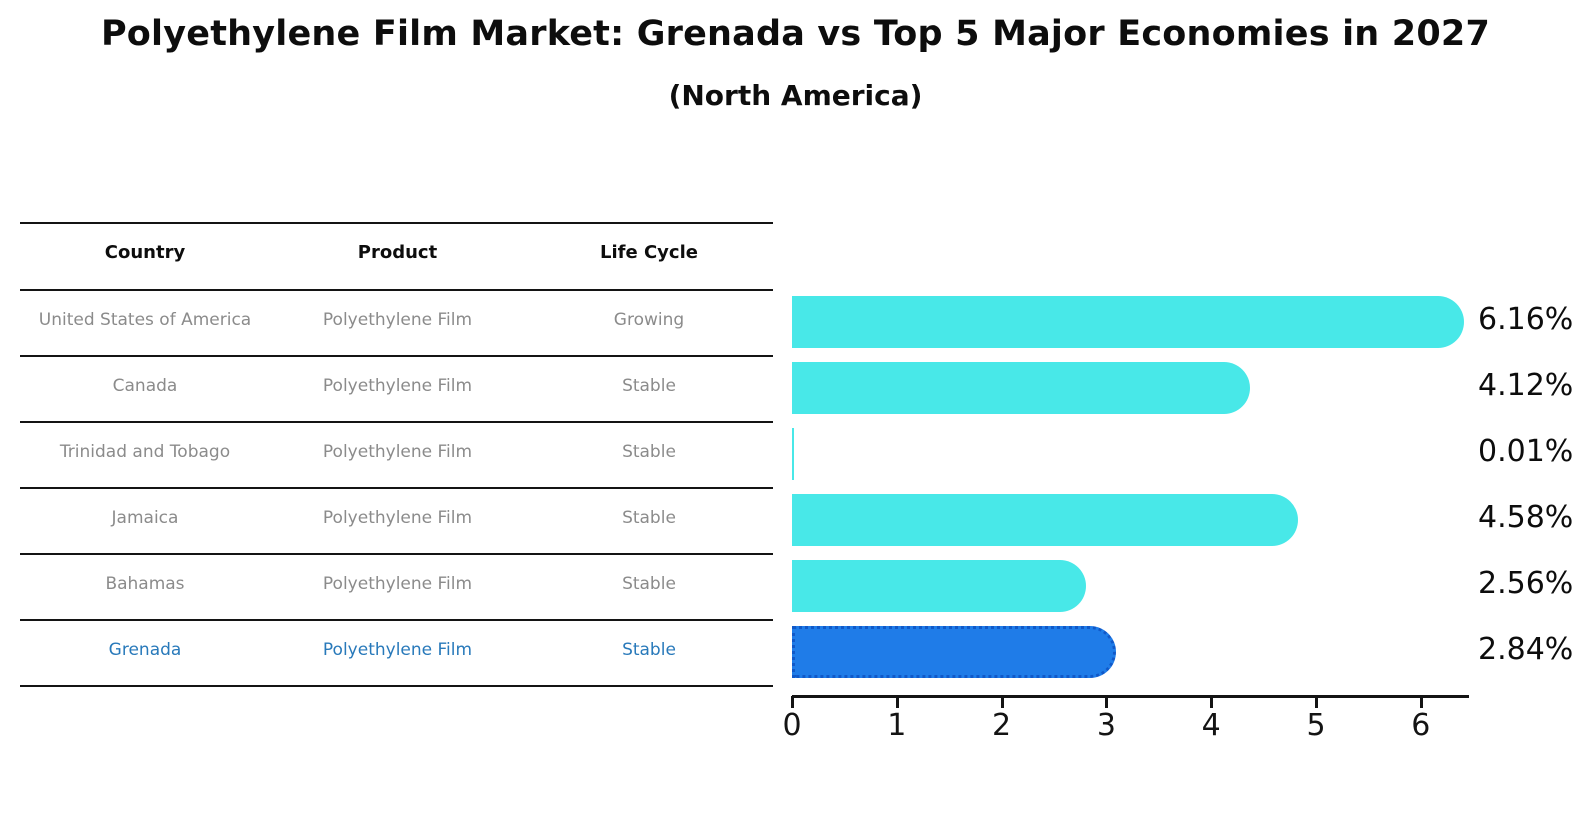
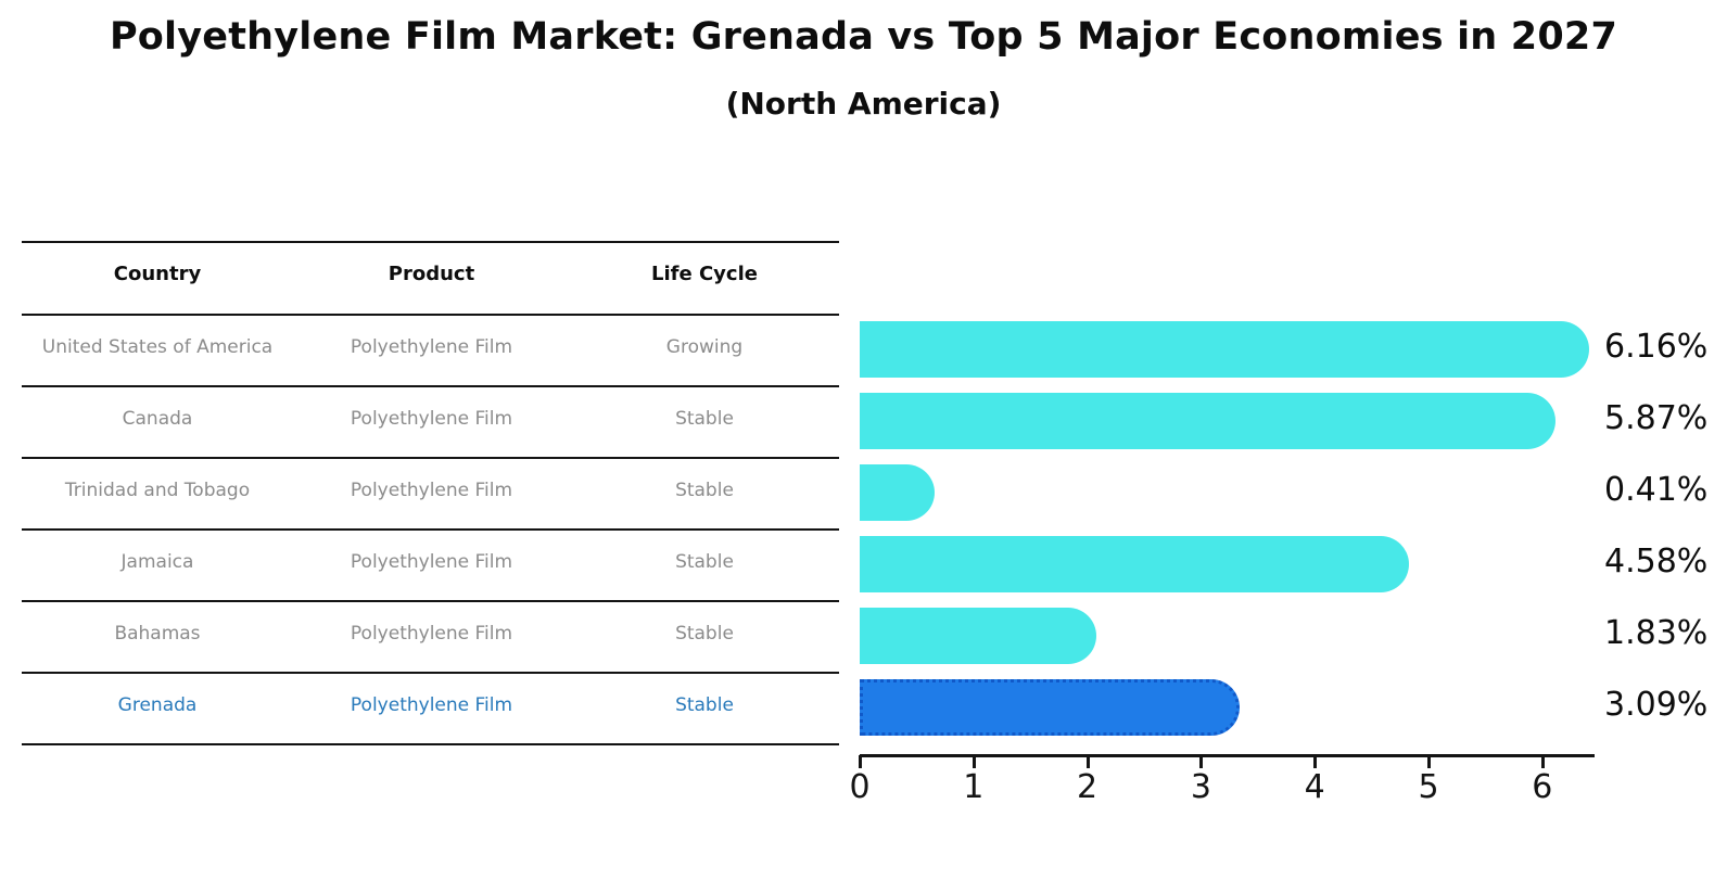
Canada: 4.12% -> 5.87%
Trinidad and Tobago: 0.01% -> 0.41%
Bahamas: 2.56% -> 1.83%
Grenada: 2.84% -> 3.09%
